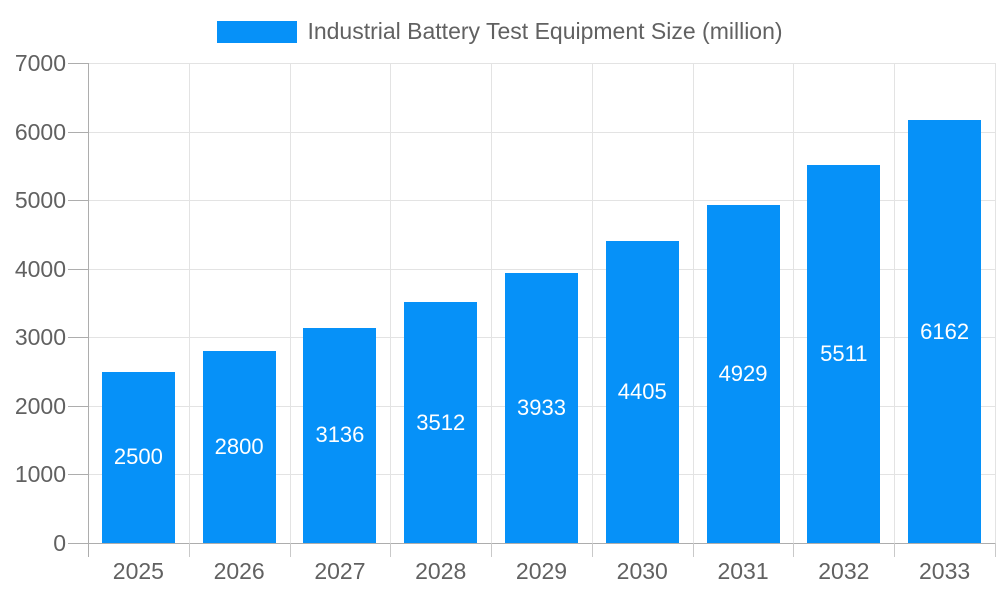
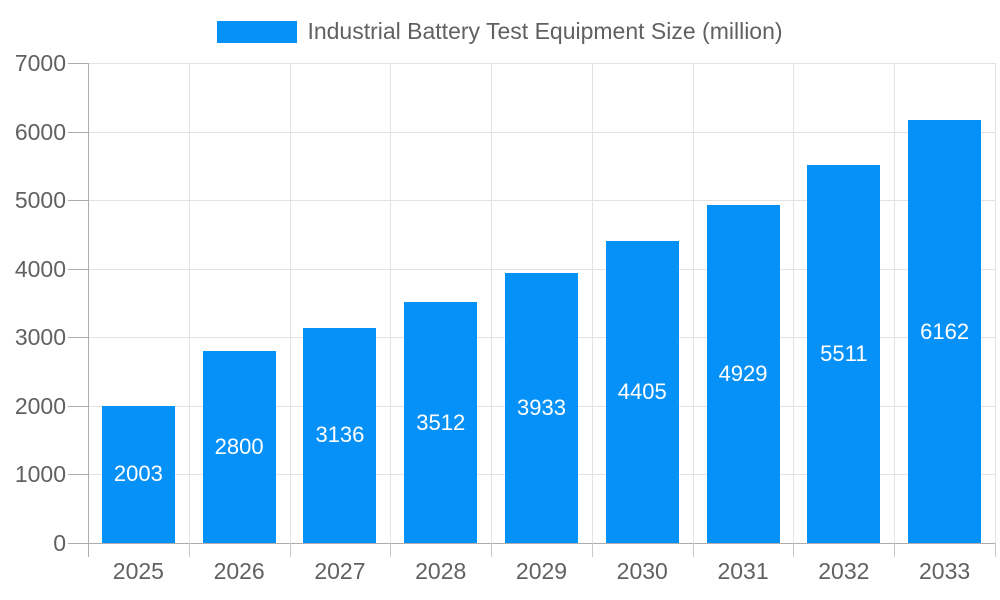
2025: 2500 -> 2003
